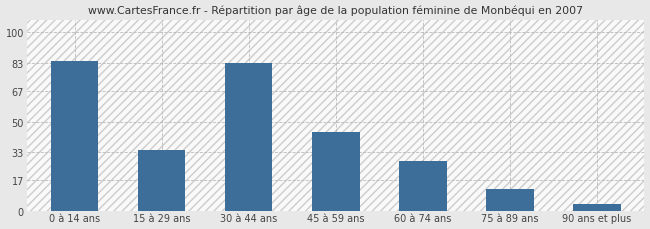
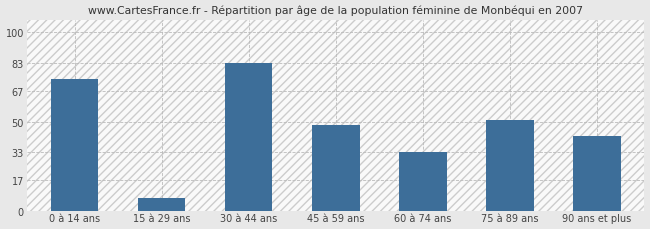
0 à 14 ans: 84 -> 74
15 à 29 ans: 34 -> 7
45 à 59 ans: 44 -> 48
60 à 74 ans: 28 -> 33
75 à 89 ans: 12 -> 51
90 ans et plus: 4 -> 42
